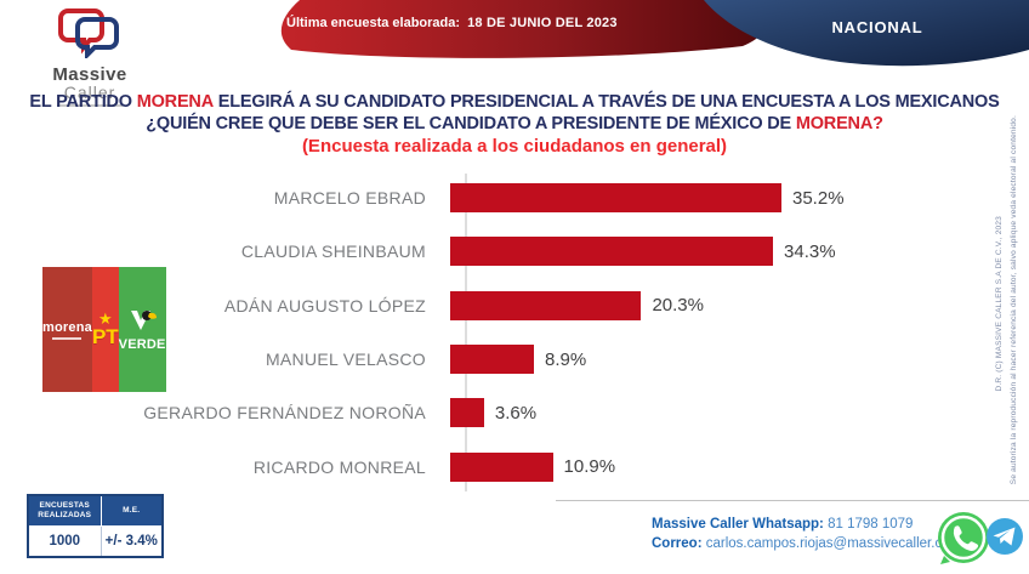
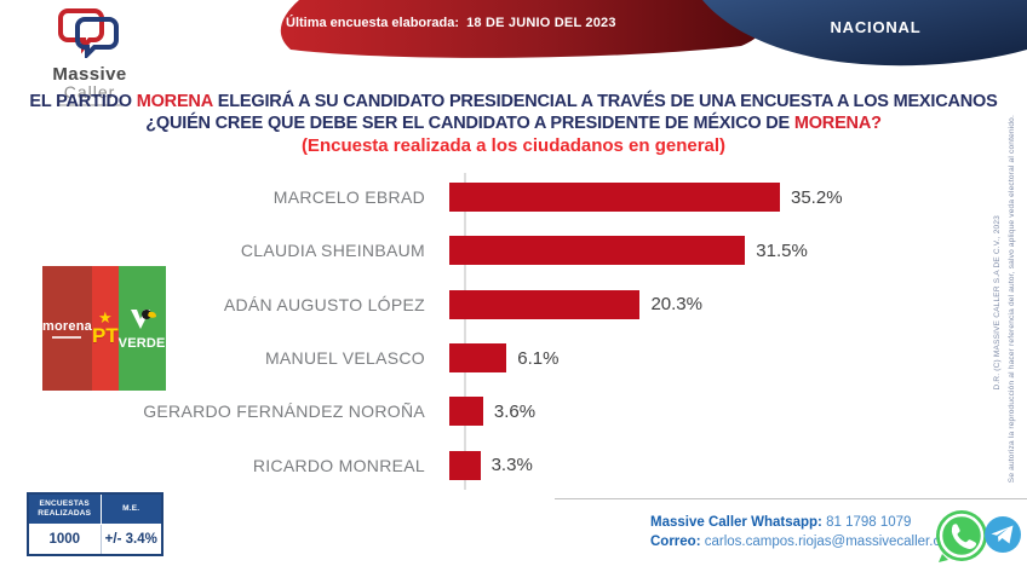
CLAUDIA SHEINBAUM: 34.3% -> 31.5%
MANUEL VELASCO: 8.9% -> 6.1%
RICARDO MONREAL: 10.9% -> 3.3%
